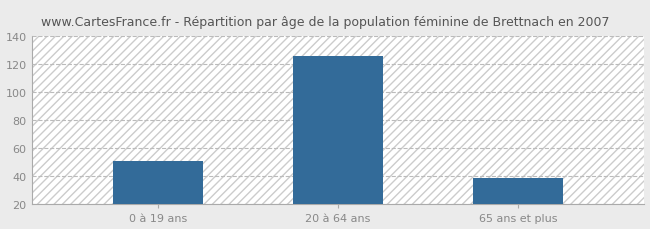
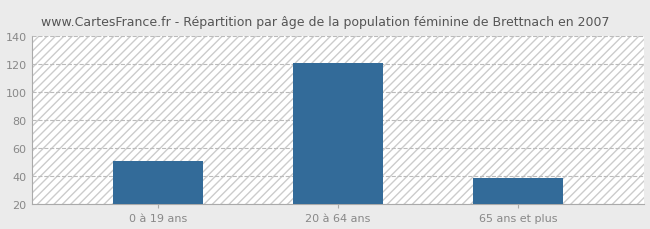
20 à 64 ans: 126 -> 121
